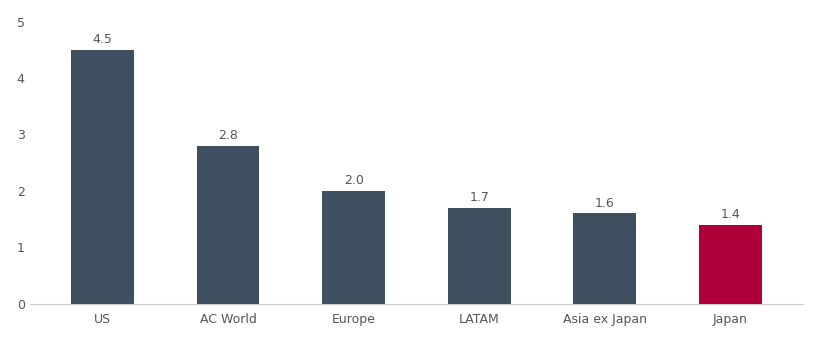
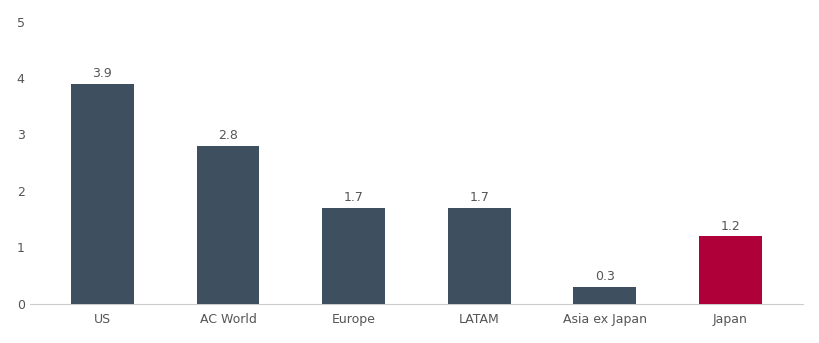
US: 4.5 -> 3.9
Europe: 2.0 -> 1.7
Asia ex Japan: 1.6 -> 0.3
Japan: 1.4 -> 1.2
